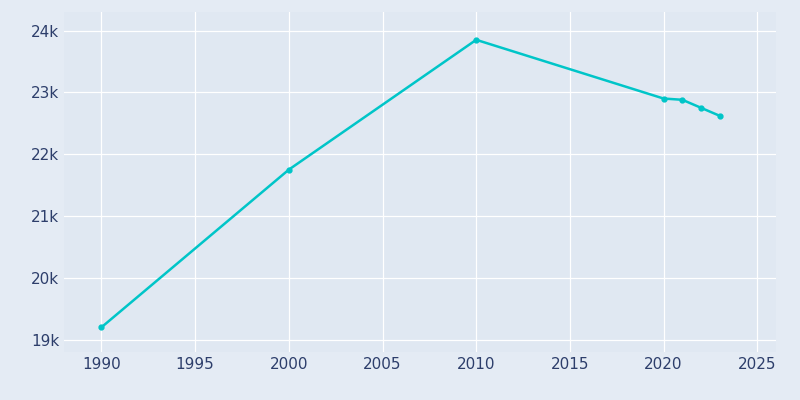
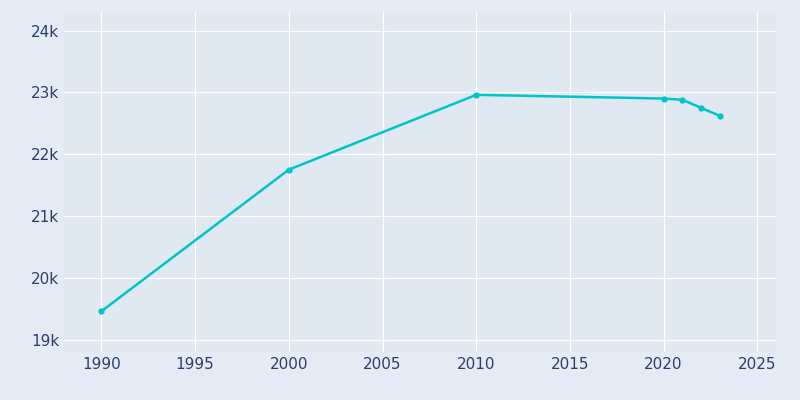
1990: 19.20k -> 19.46k
2010: 23.85k -> 22.96k
